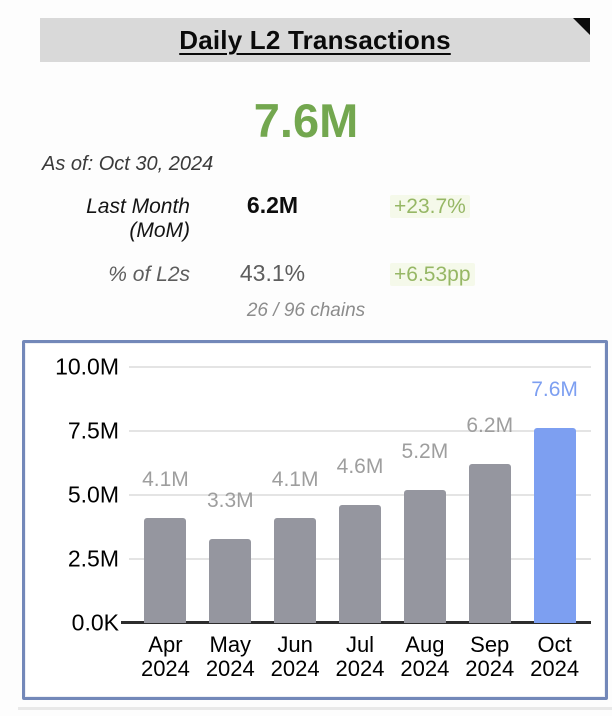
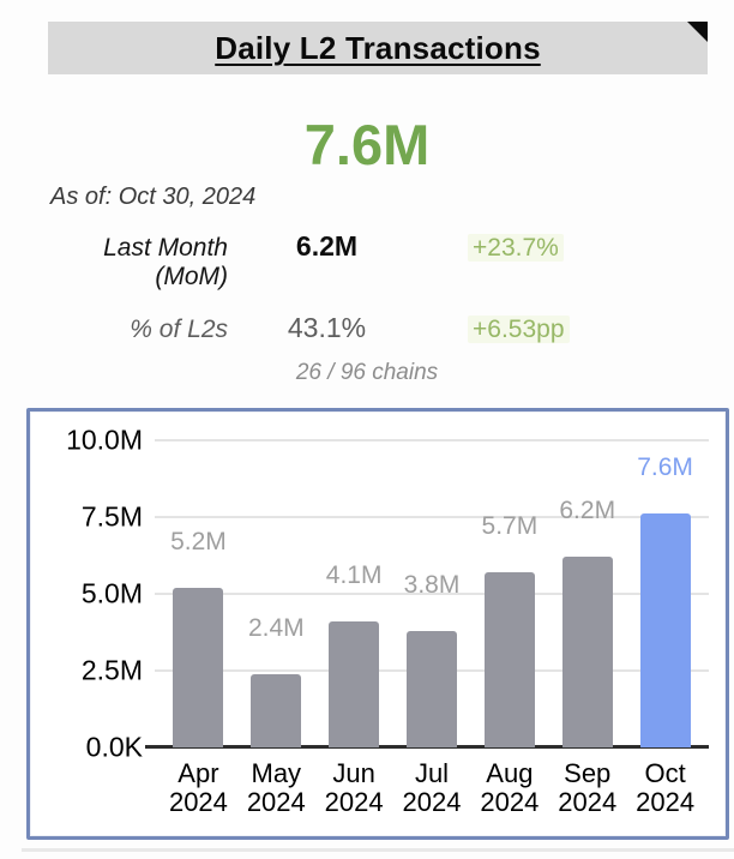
Apr 2024: 4.1M -> 5.2M
May 2024: 3.3M -> 2.4M
Jul 2024: 4.6M -> 3.8M
Aug 2024: 5.2M -> 5.7M
